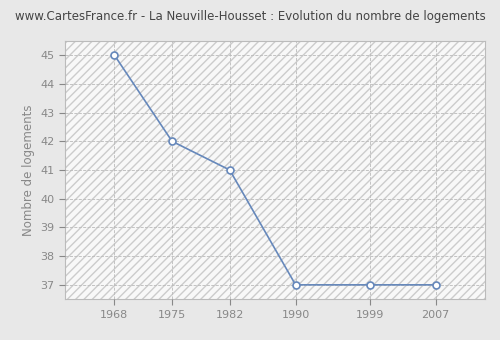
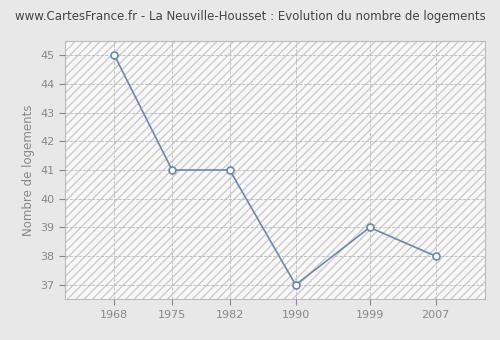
1975: 42 -> 41
1999: 37 -> 39
2007: 37 -> 38
